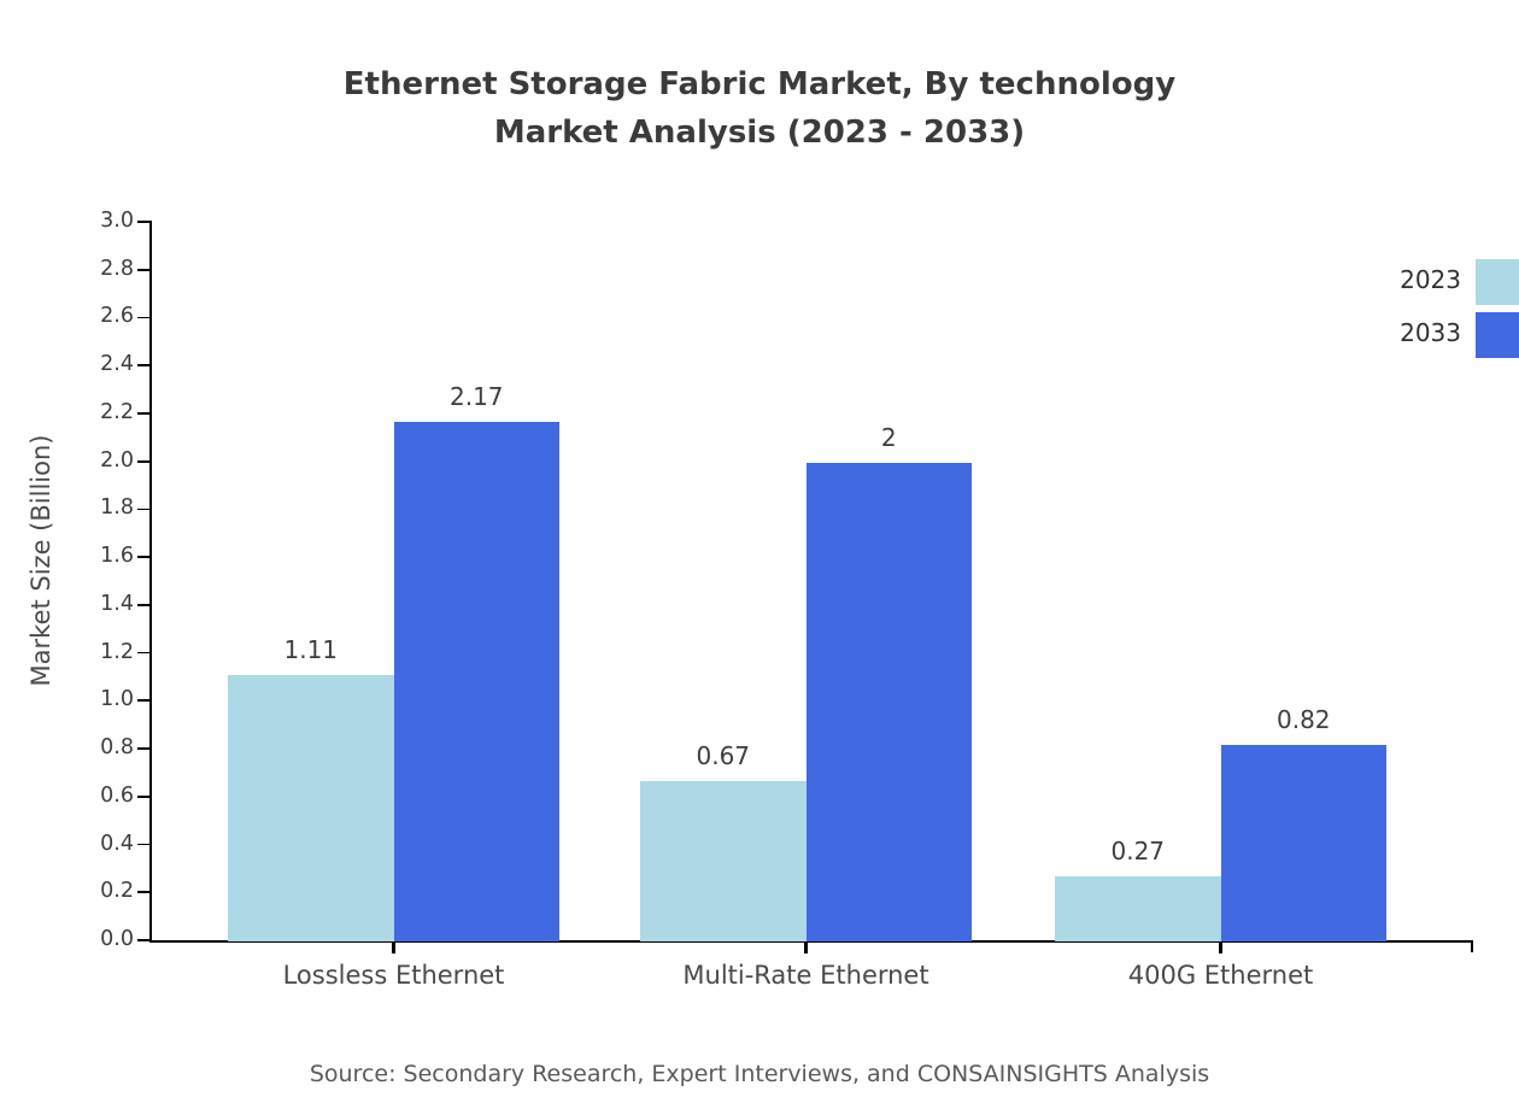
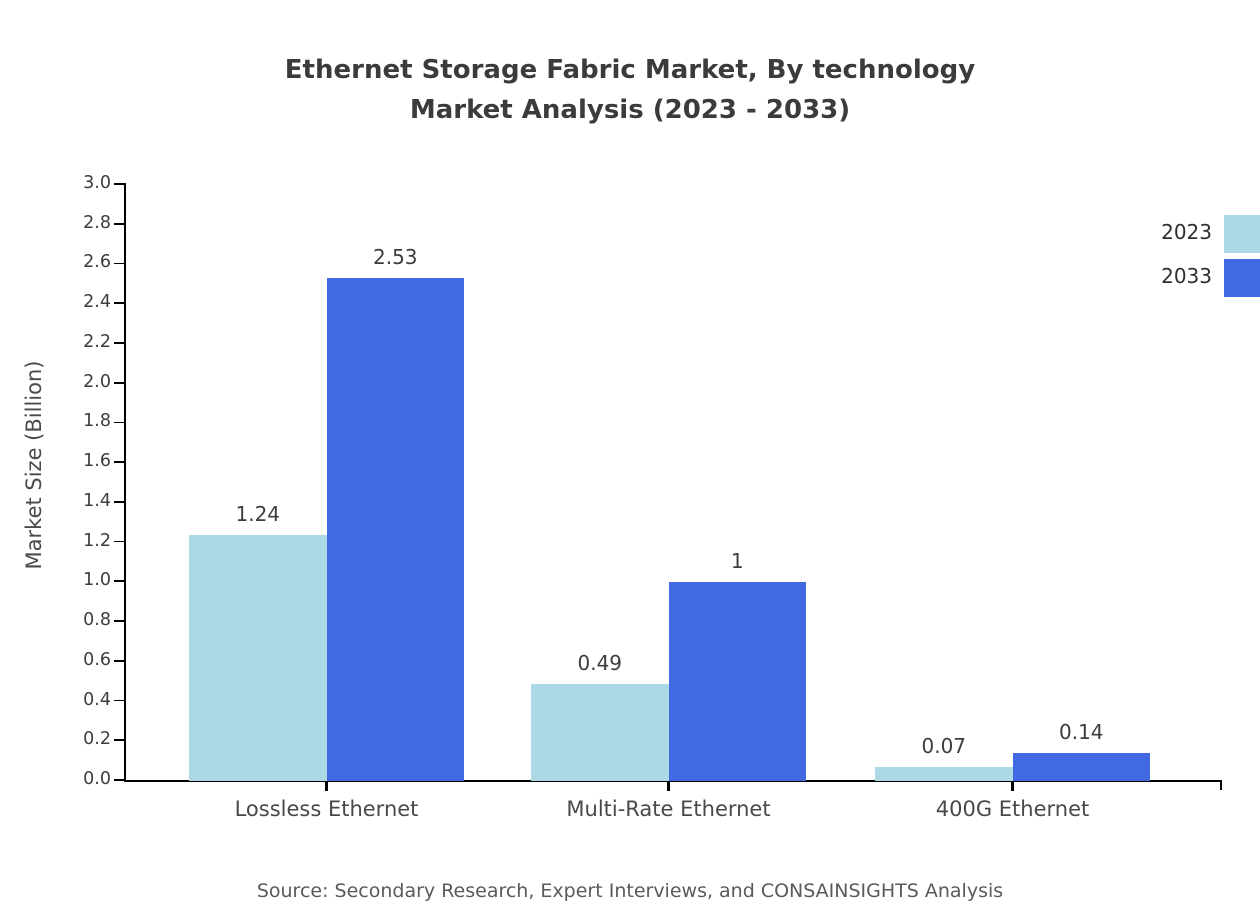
2023/Lossless Ethernet: 1.11 -> 1.24
2033/Lossless Ethernet: 2.17 -> 2.53
2023/Multi-Rate Ethernet: 0.67 -> 0.49
2033/Multi-Rate Ethernet: 2 -> 1
2023/400G Ethernet: 0.27 -> 0.07
2033/400G Ethernet: 0.82 -> 0.14
